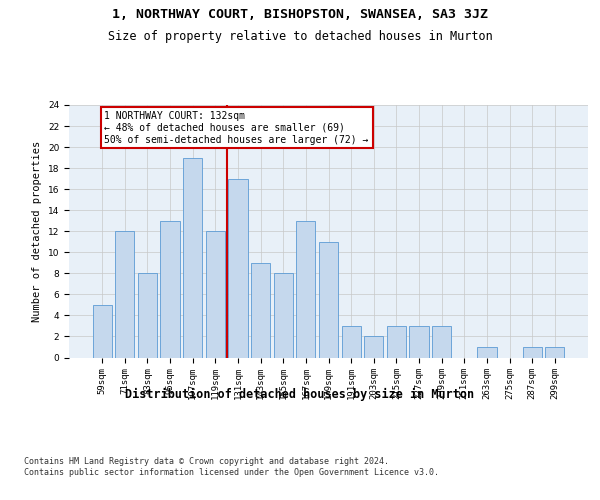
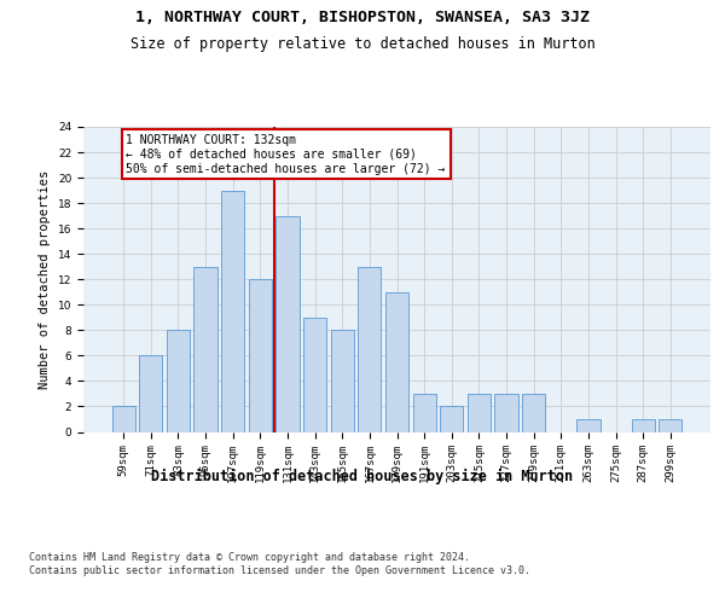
59sqm: 5 -> 2
71sqm: 12 -> 6
